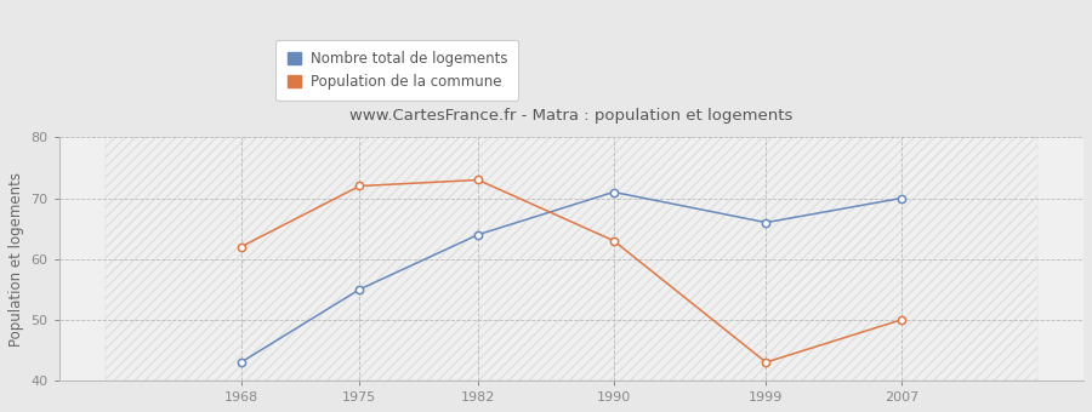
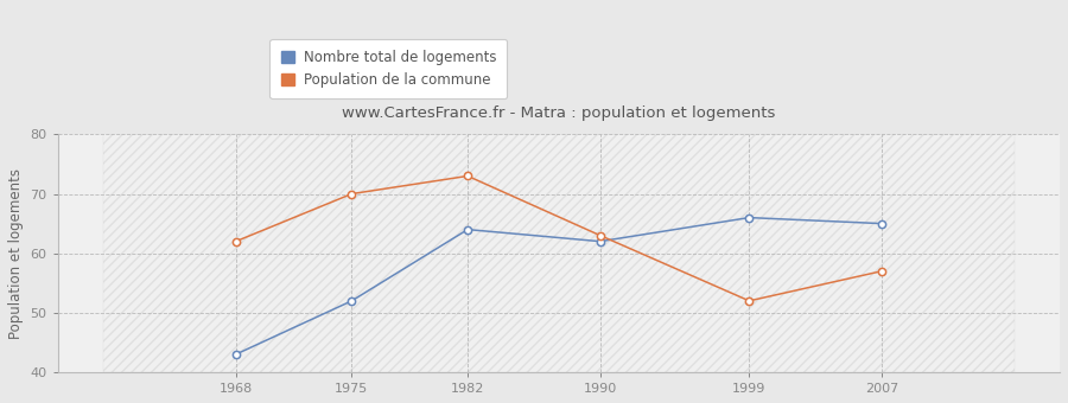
Nombre total de logements/1975: 55 -> 52
Population de la commune/1975: 72 -> 70
Nombre total de logements/1990: 71 -> 62
Population de la commune/1999: 43 -> 52
Nombre total de logements/2007: 70 -> 65
Population de la commune/2007: 50 -> 57
